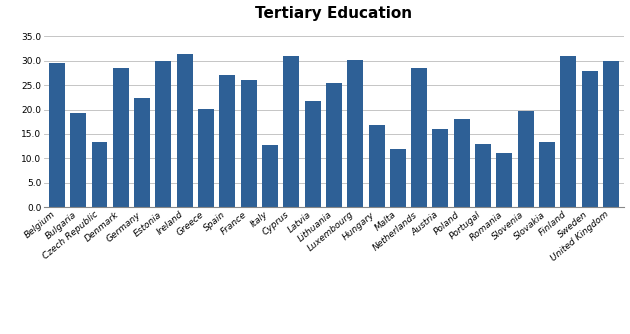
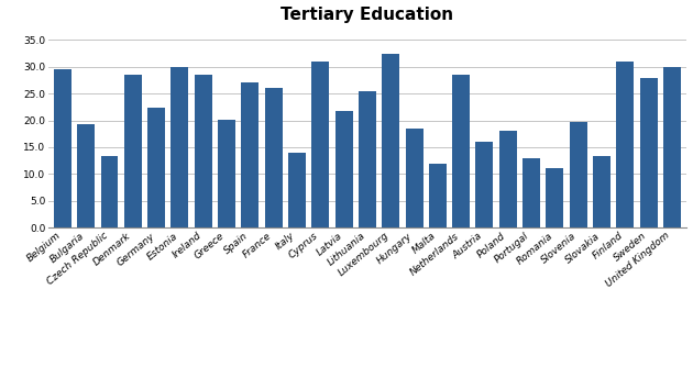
Ireland: 31.5 -> 28.5
Italy: 12.8 -> 14.0
Luxembourg: 30.2 -> 32.5
Hungary: 16.9 -> 18.5
